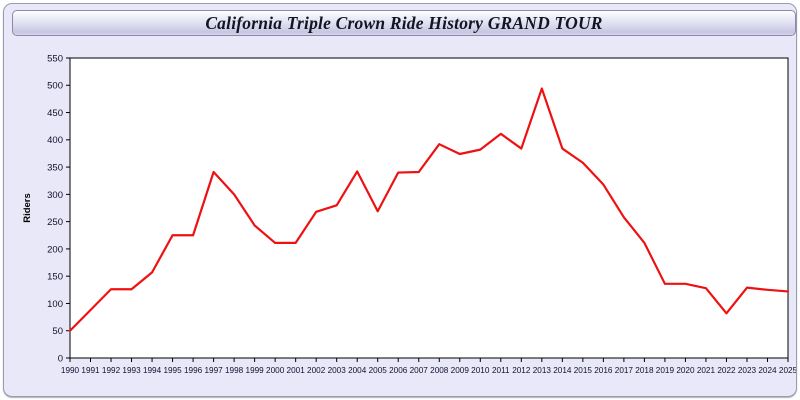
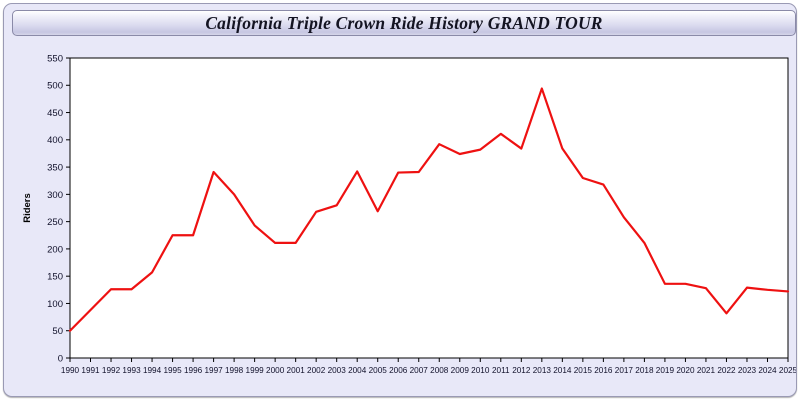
2015: 360 -> 330
